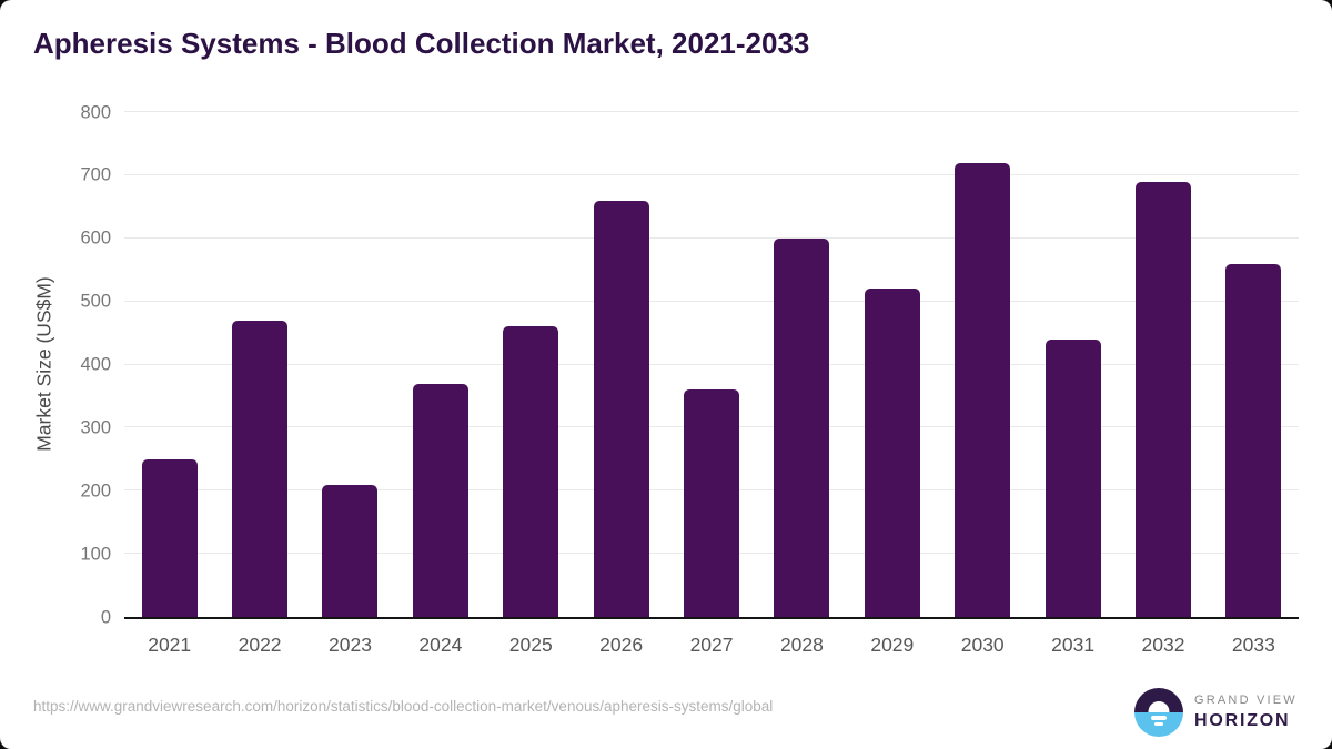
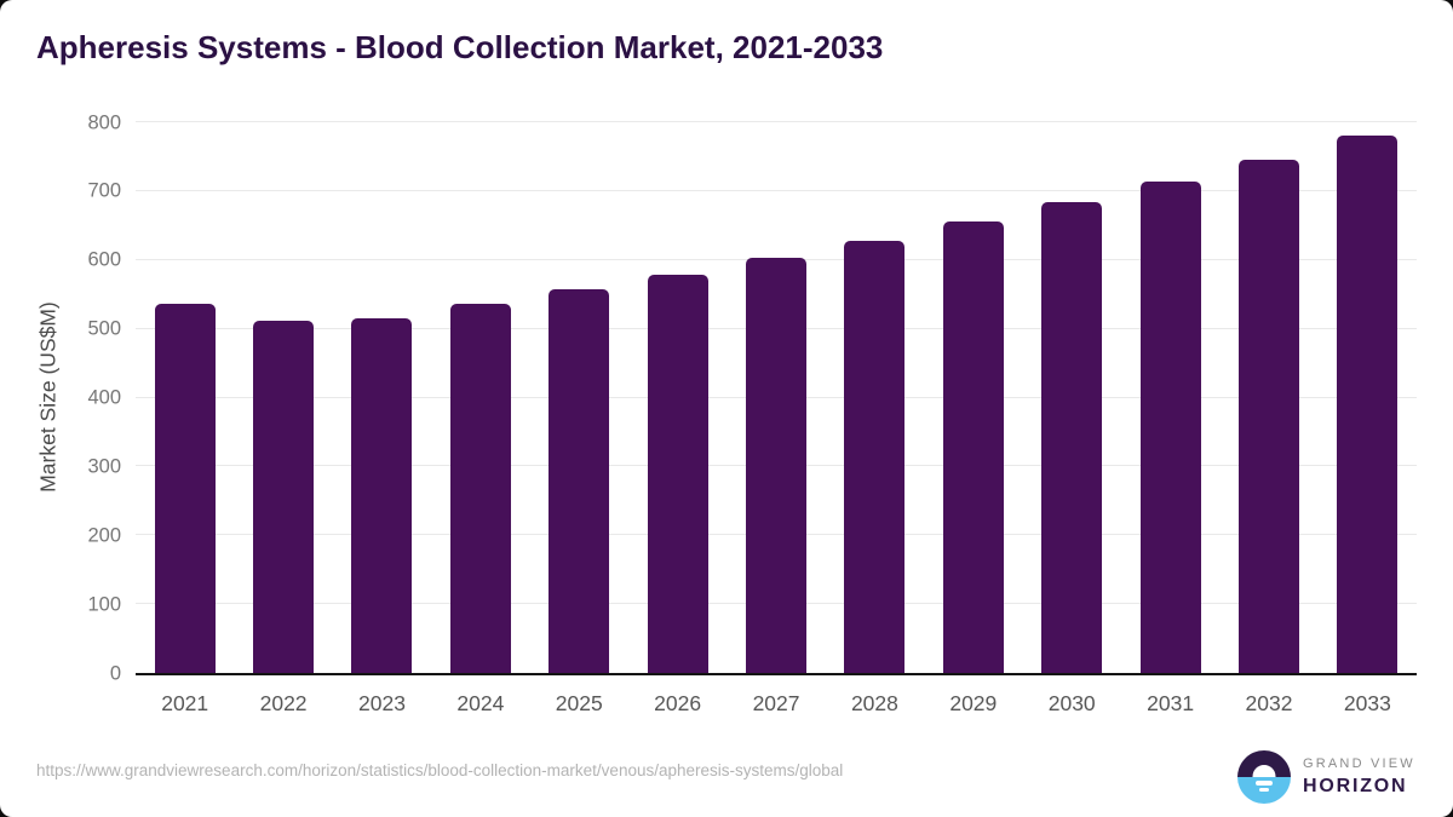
2021: 250 -> 540
2022: 470 -> 510
2023: 210 -> 520
2024: 370 -> 540
2025: 460 -> 560
2026: 660 -> 580
2027: 360 -> 600
2028: 600 -> 630
2029: 520 -> 660
2030: 720 -> 680
2031: 440 -> 710
2032: 690 -> 750
2033: 560 -> 780
